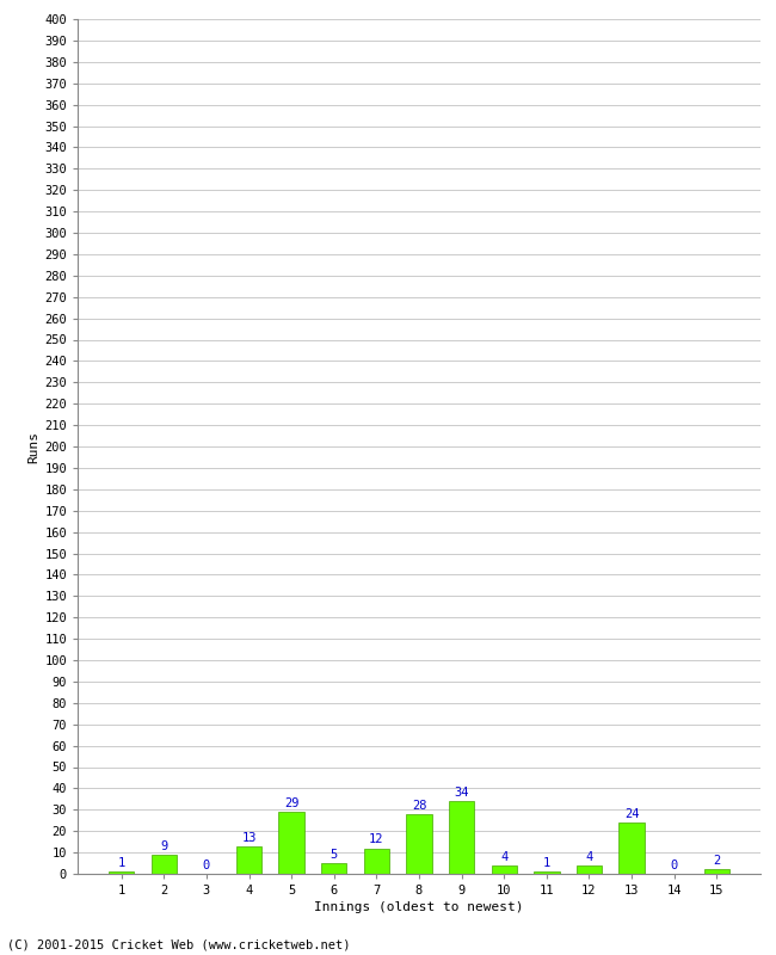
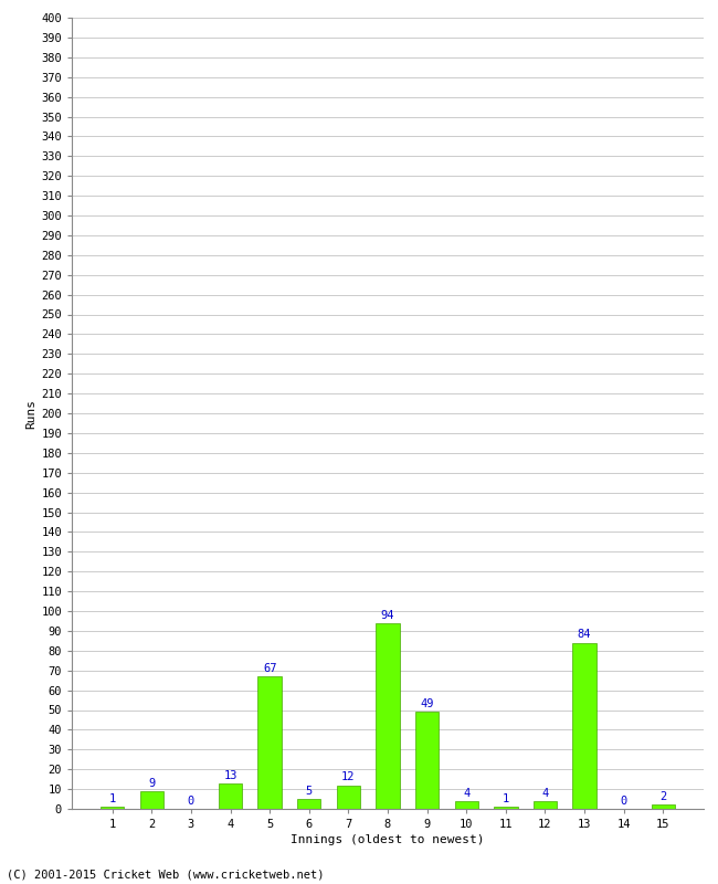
5: 29 -> 67
8: 28 -> 94
9: 34 -> 49
13: 24 -> 84
